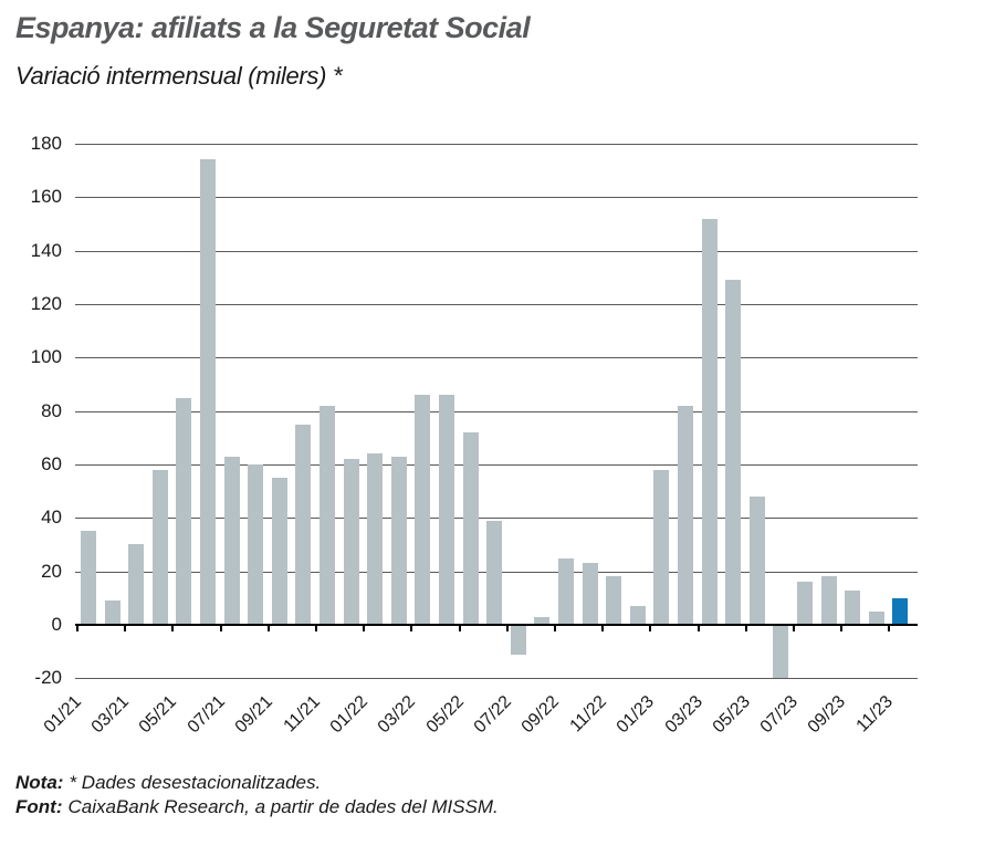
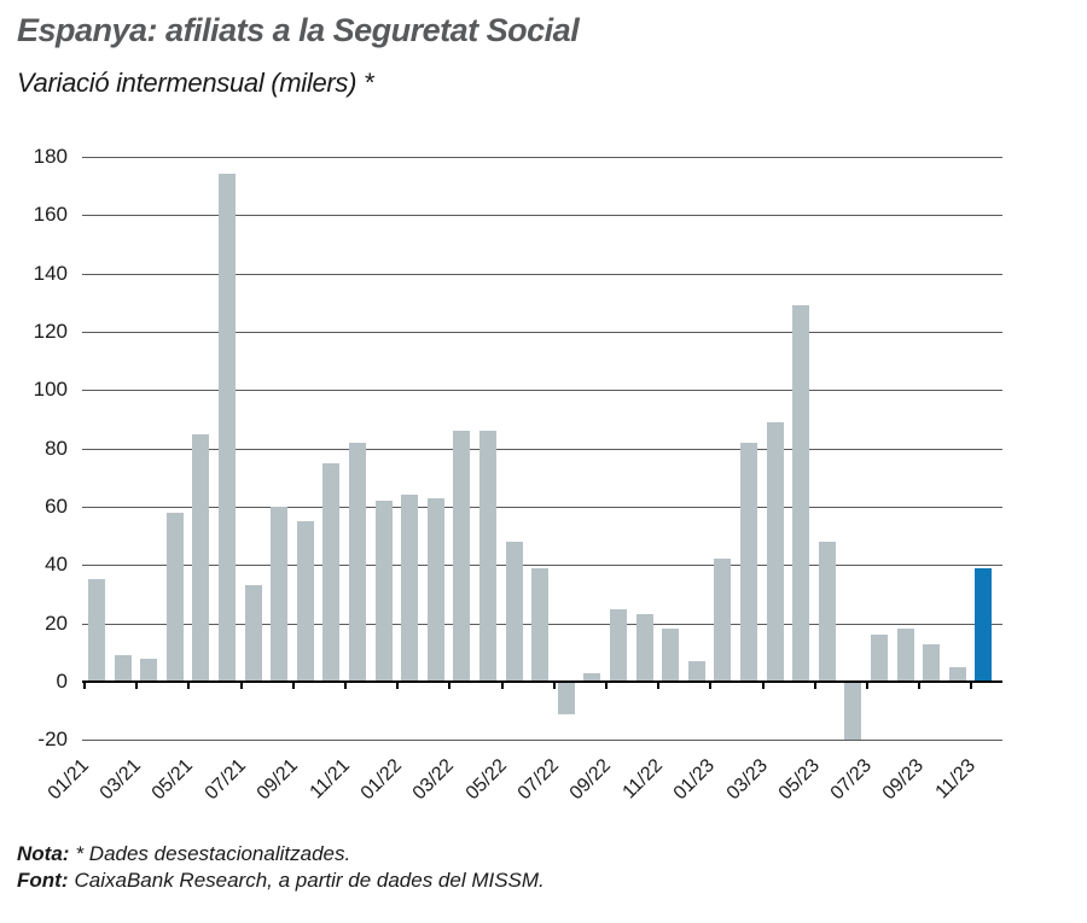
03/21: 30 -> 8
07/21: 63 -> 33
05/22: 72 -> 48
01/23: 58 -> 42
03/23: 152 -> 89
11/23: 10 -> 39
